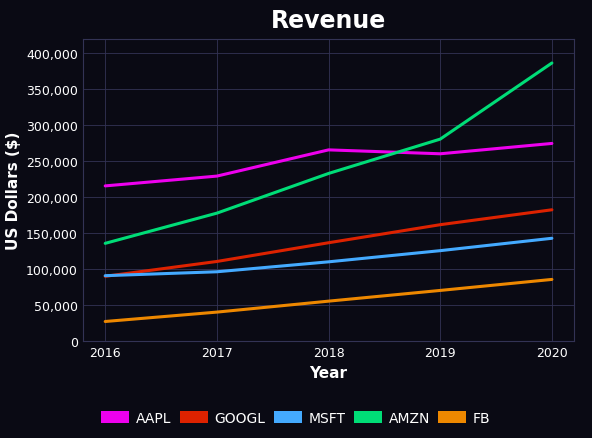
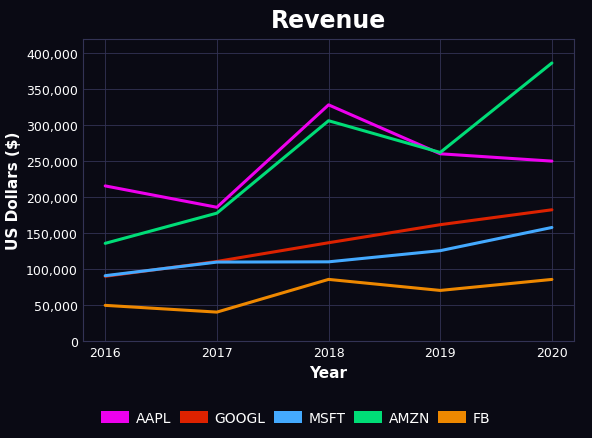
FB/2016: 28,000 -> 50,000
AAPL/2017: 229,000 -> 186,000
MSFT/2017: 97,000 -> 110,000
AAPL/2018: 266,000 -> 328,000
AMZN/2018: 233,000 -> 306,000
FB/2018: 56,000 -> 86,000
AMZN/2019: 281,000 -> 262,000
AAPL/2020: 275,000 -> 250,000
MSFT/2020: 143,000 -> 158,000
